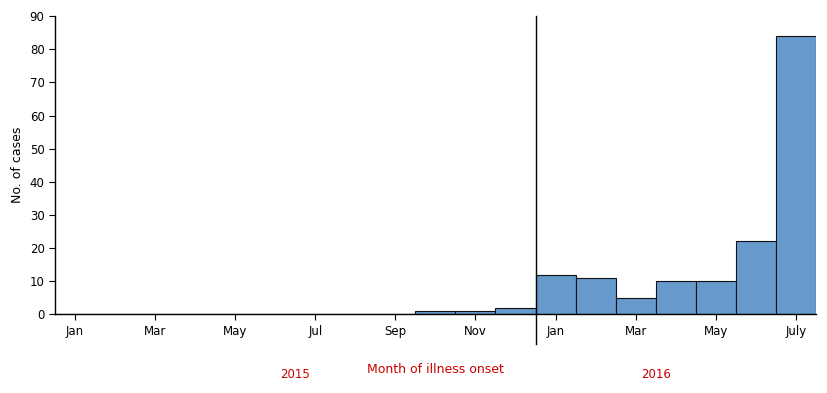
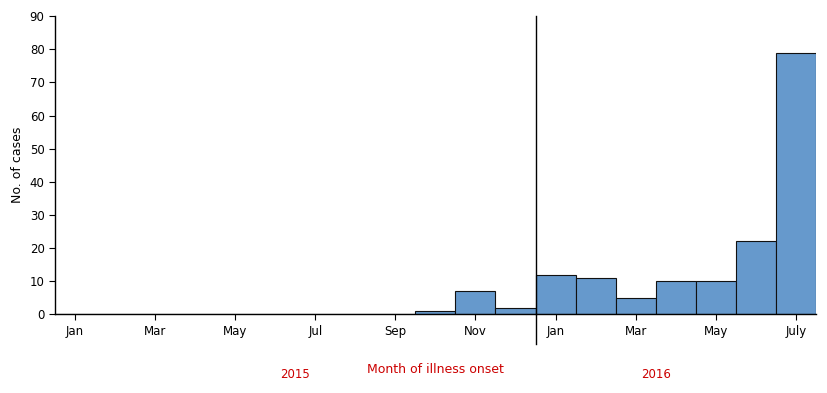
Nov: 1 -> 7
July: 84 -> 79
